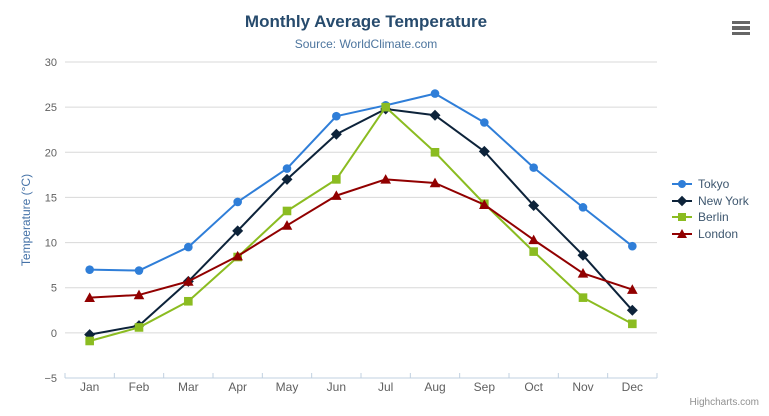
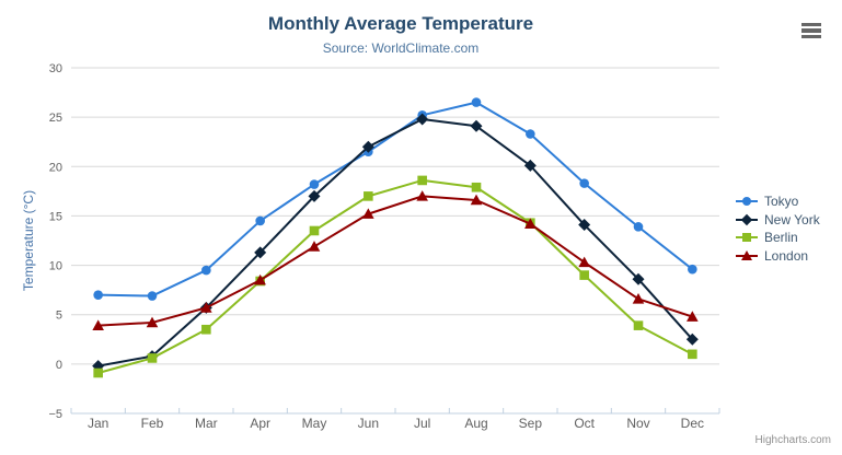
Tokyo/Jun: 24 -> 22
Berlin/Jul: 25 -> 19
Berlin/Aug: 20 -> 18
